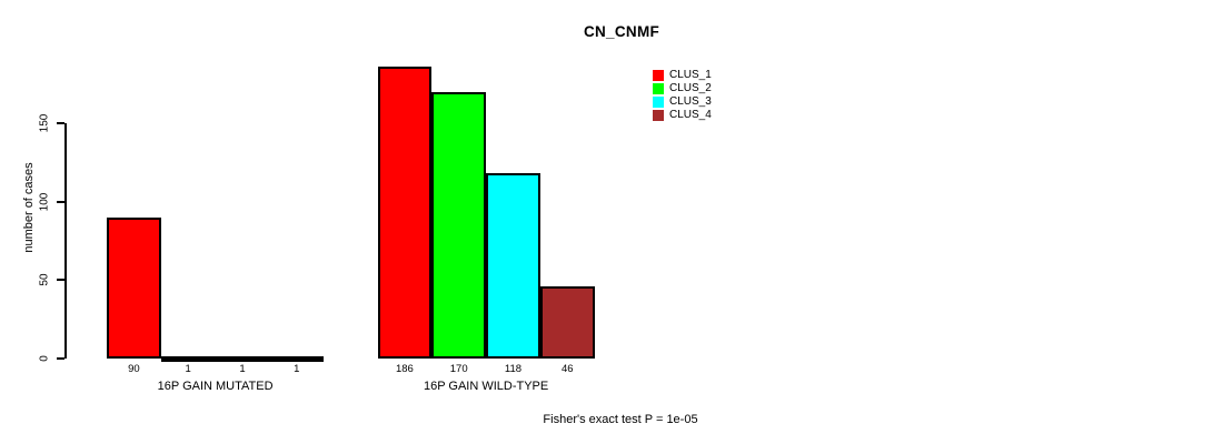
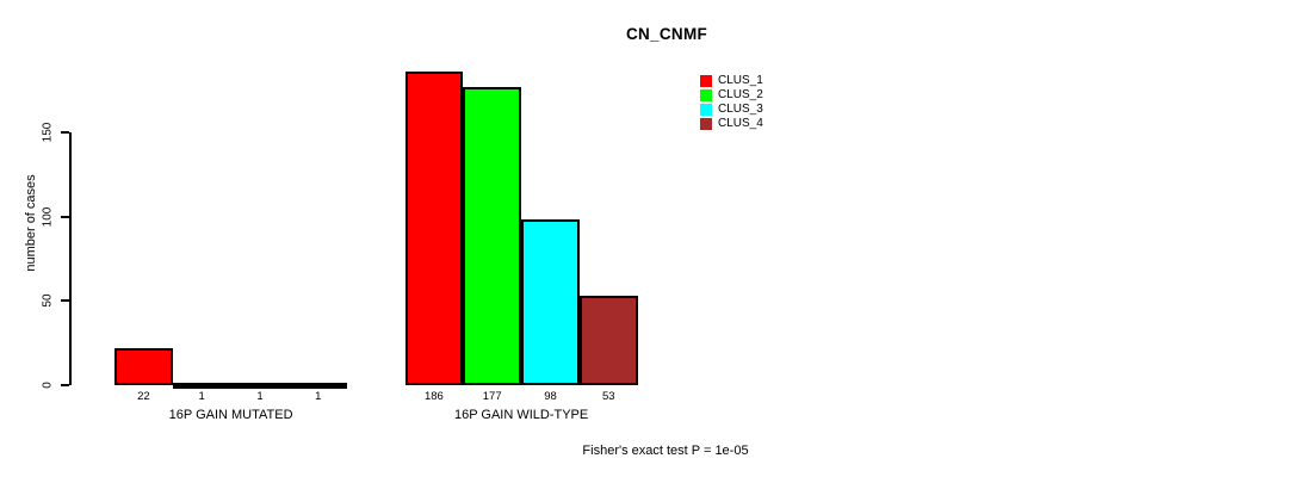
CLUS_1/16P GAIN MUTATED: 90 -> 22
CLUS_2/16P GAIN WILD-TYPE: 170 -> 177
CLUS_3/16P GAIN WILD-TYPE: 118 -> 98
CLUS_4/16P GAIN WILD-TYPE: 46 -> 53
